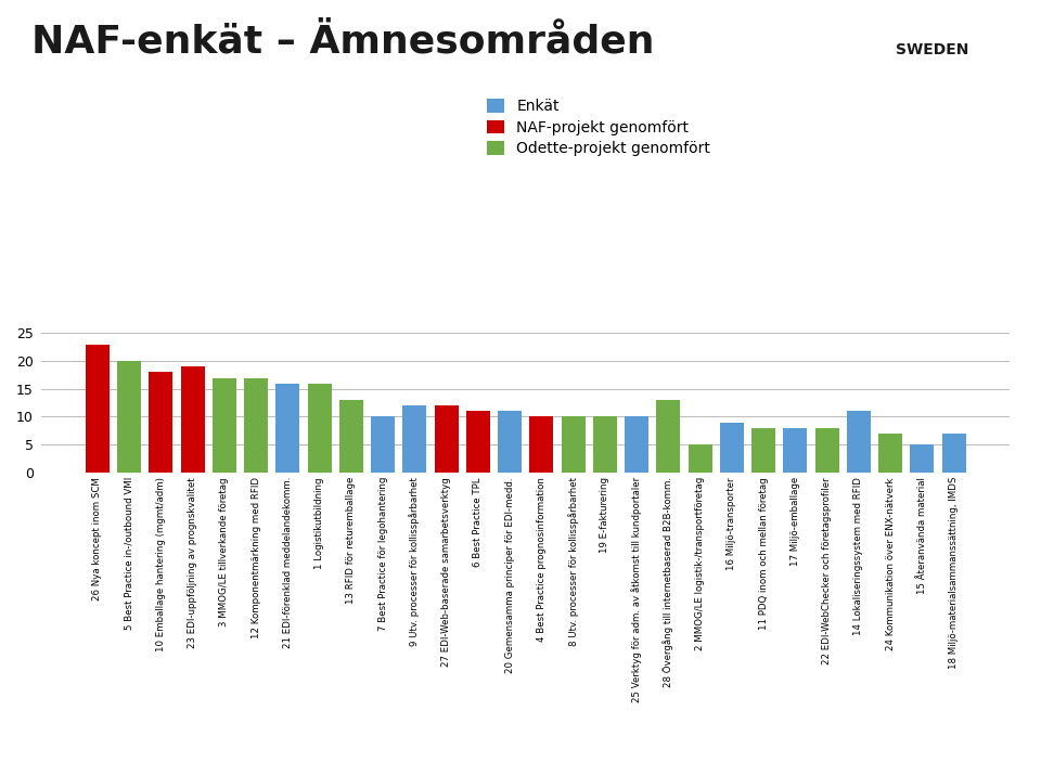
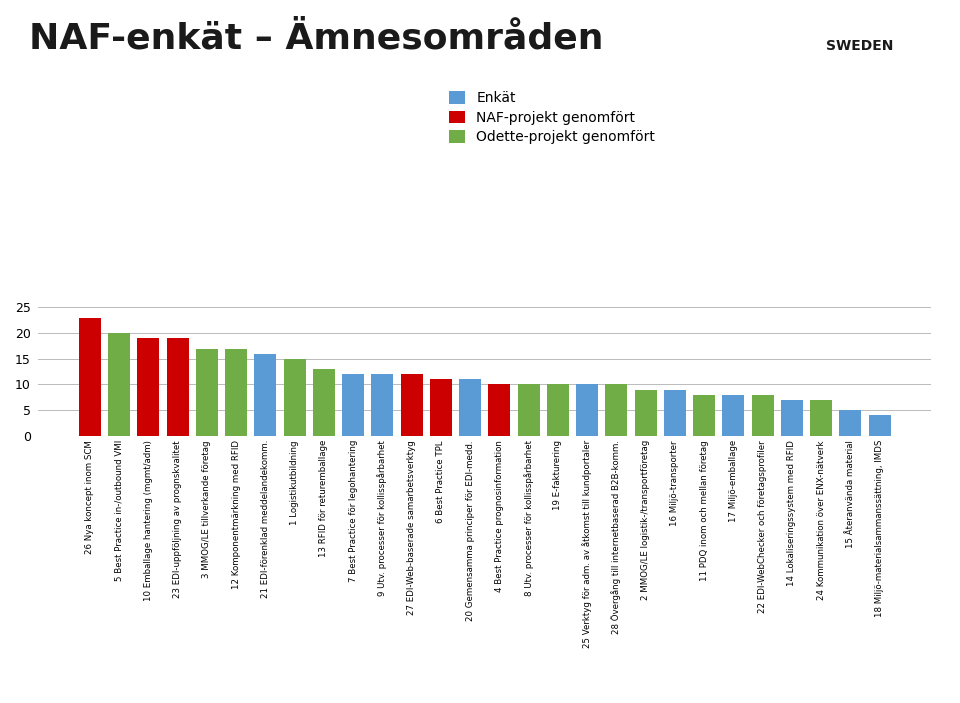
10 Emballage hantering (mgmt/adm): 18 -> 19
1 Logistikutbildning: 16 -> 15
7 Best Practice för legohantering: 10 -> 12
28 Övergång till internetbaserad B2B-komm.: 13 -> 10
2 MMOG/LE logistik-/transportföretag: 5 -> 9
14 Lokaliseringssystem med RFID: 11 -> 7
18 Miljö-materialsammanssättning, IMDS: 7 -> 4
